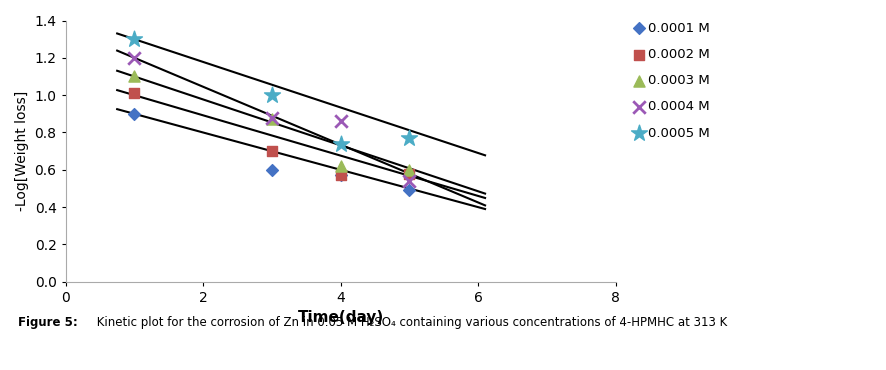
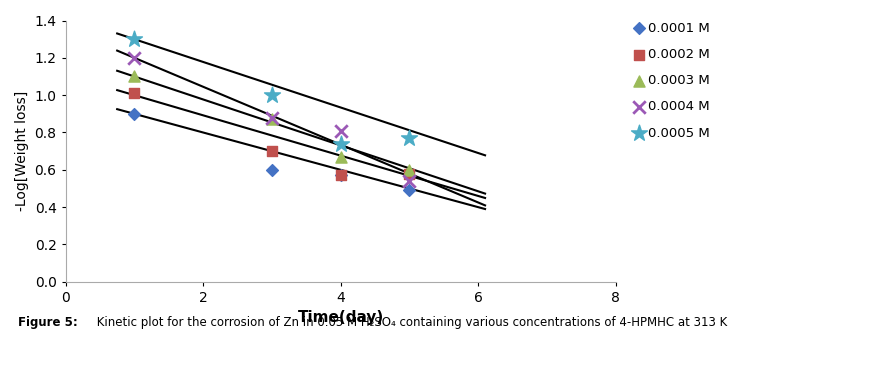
0.0003 M/4: 0.62 -> 0.67
0.0004 M/4: 0.86 -> 0.81
